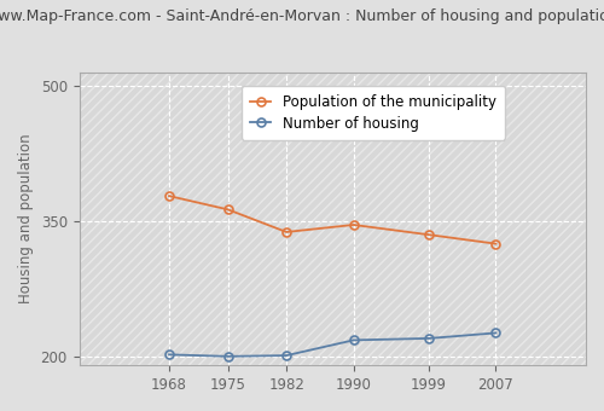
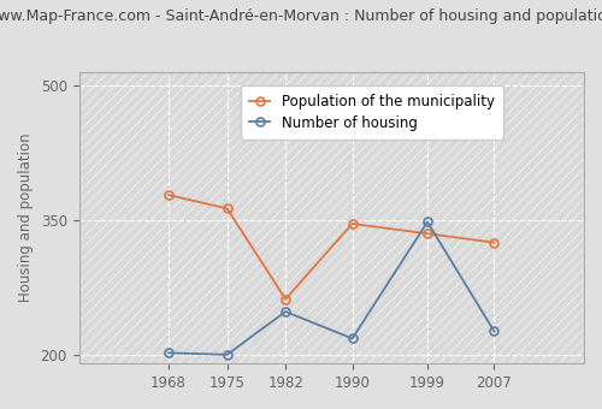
Number of housing/1982: 201 -> 248
Population of the municipality/1982: 338 -> 262
Number of housing/1999: 220 -> 348
